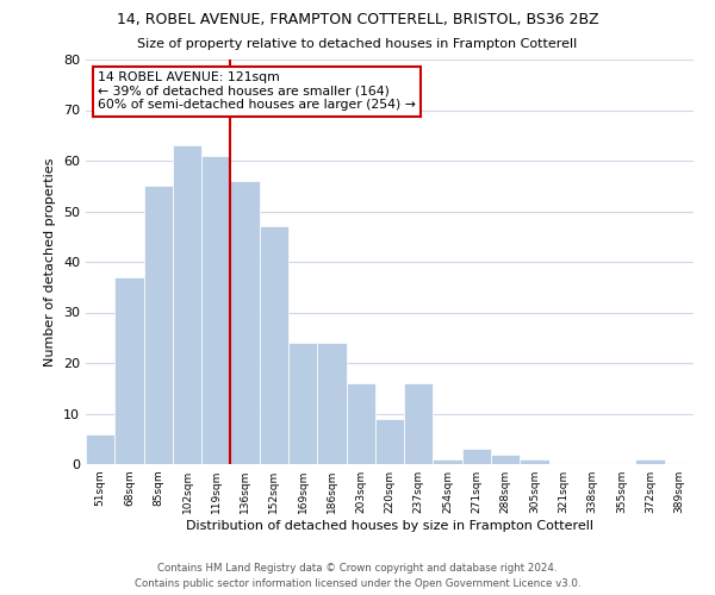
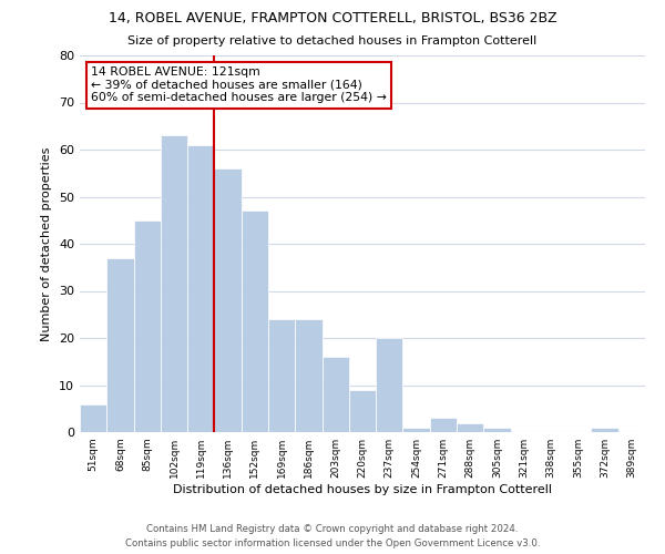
85sqm: 55 -> 45
237sqm: 16 -> 20
